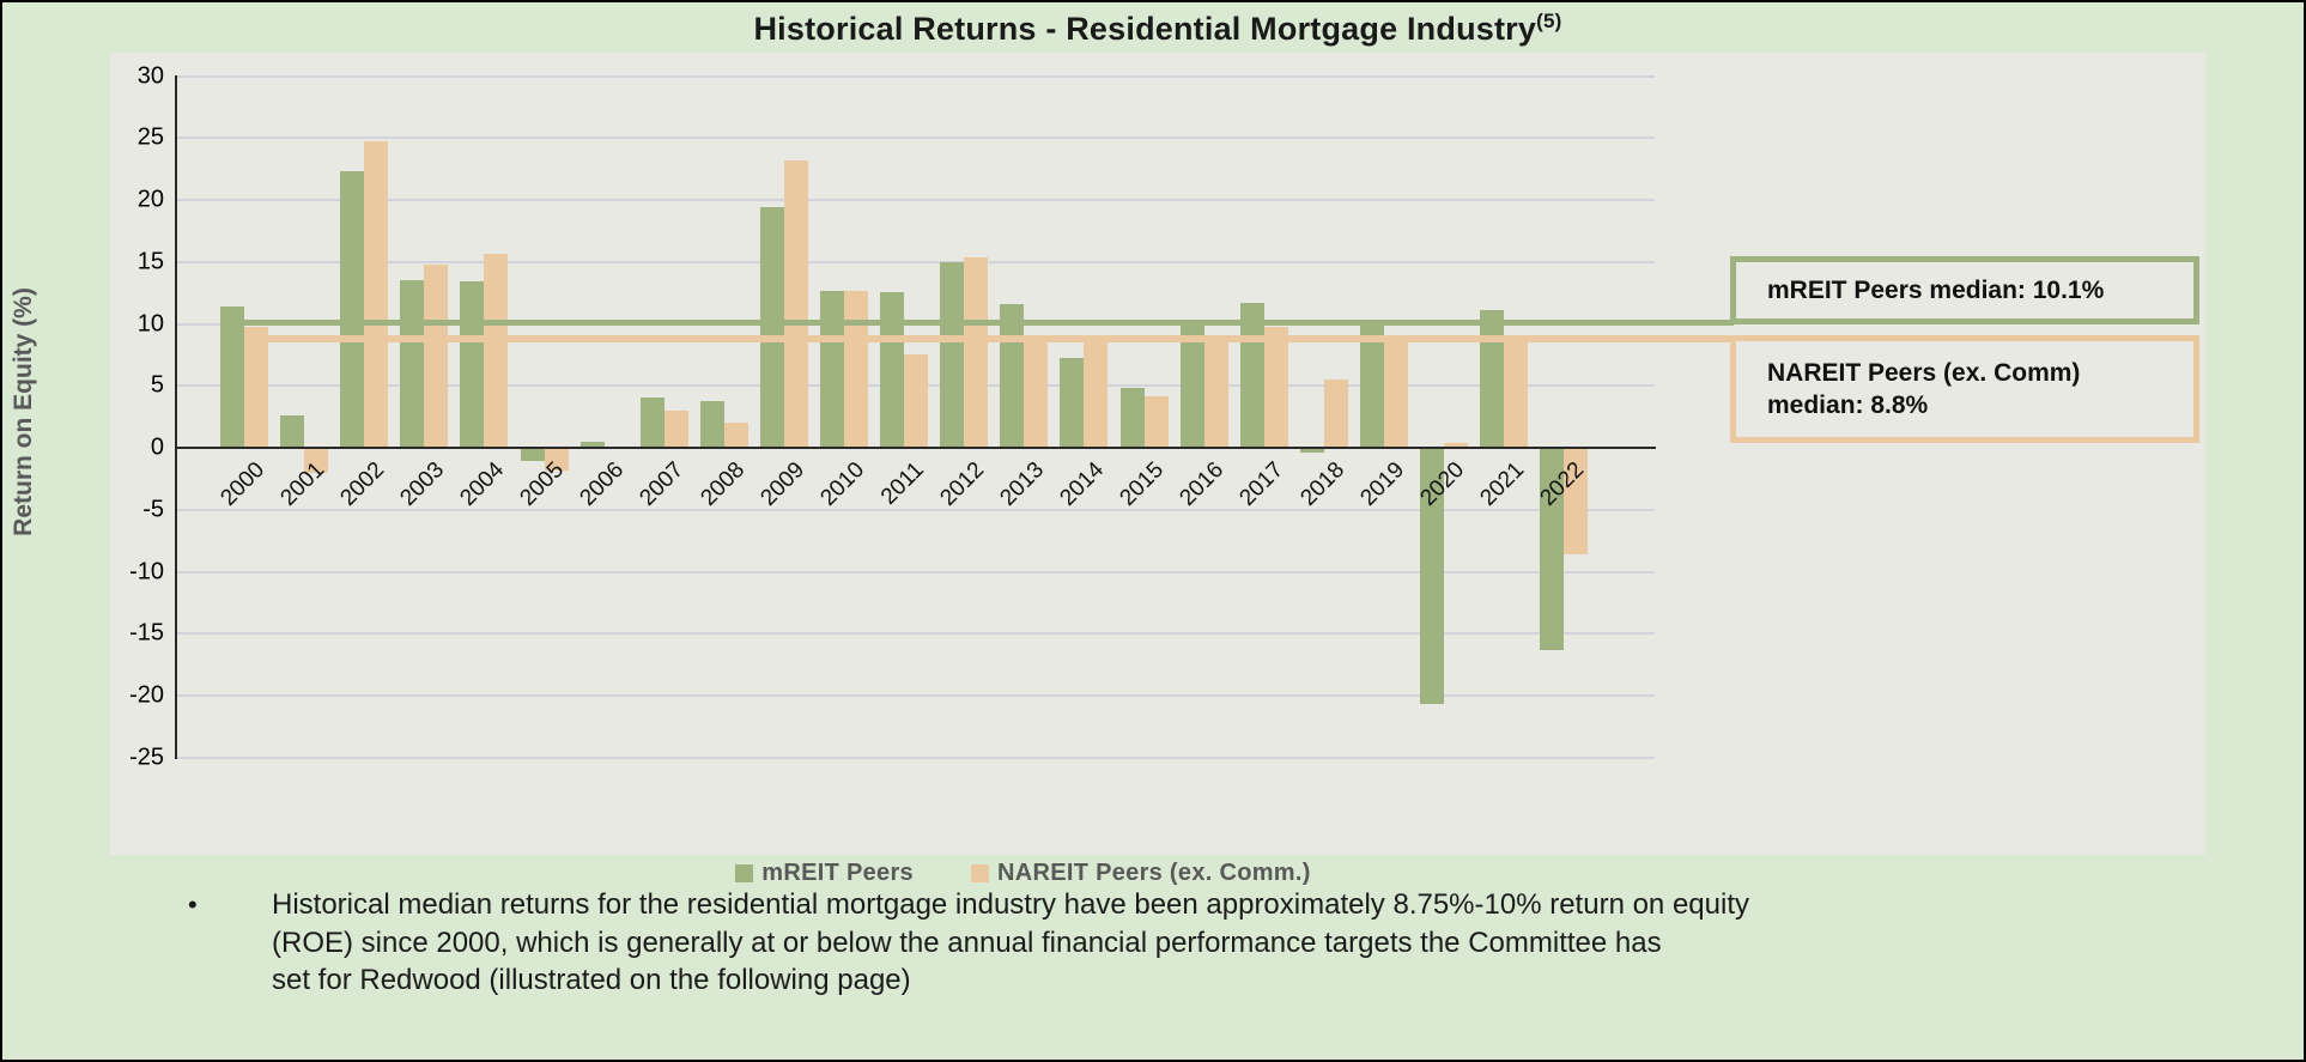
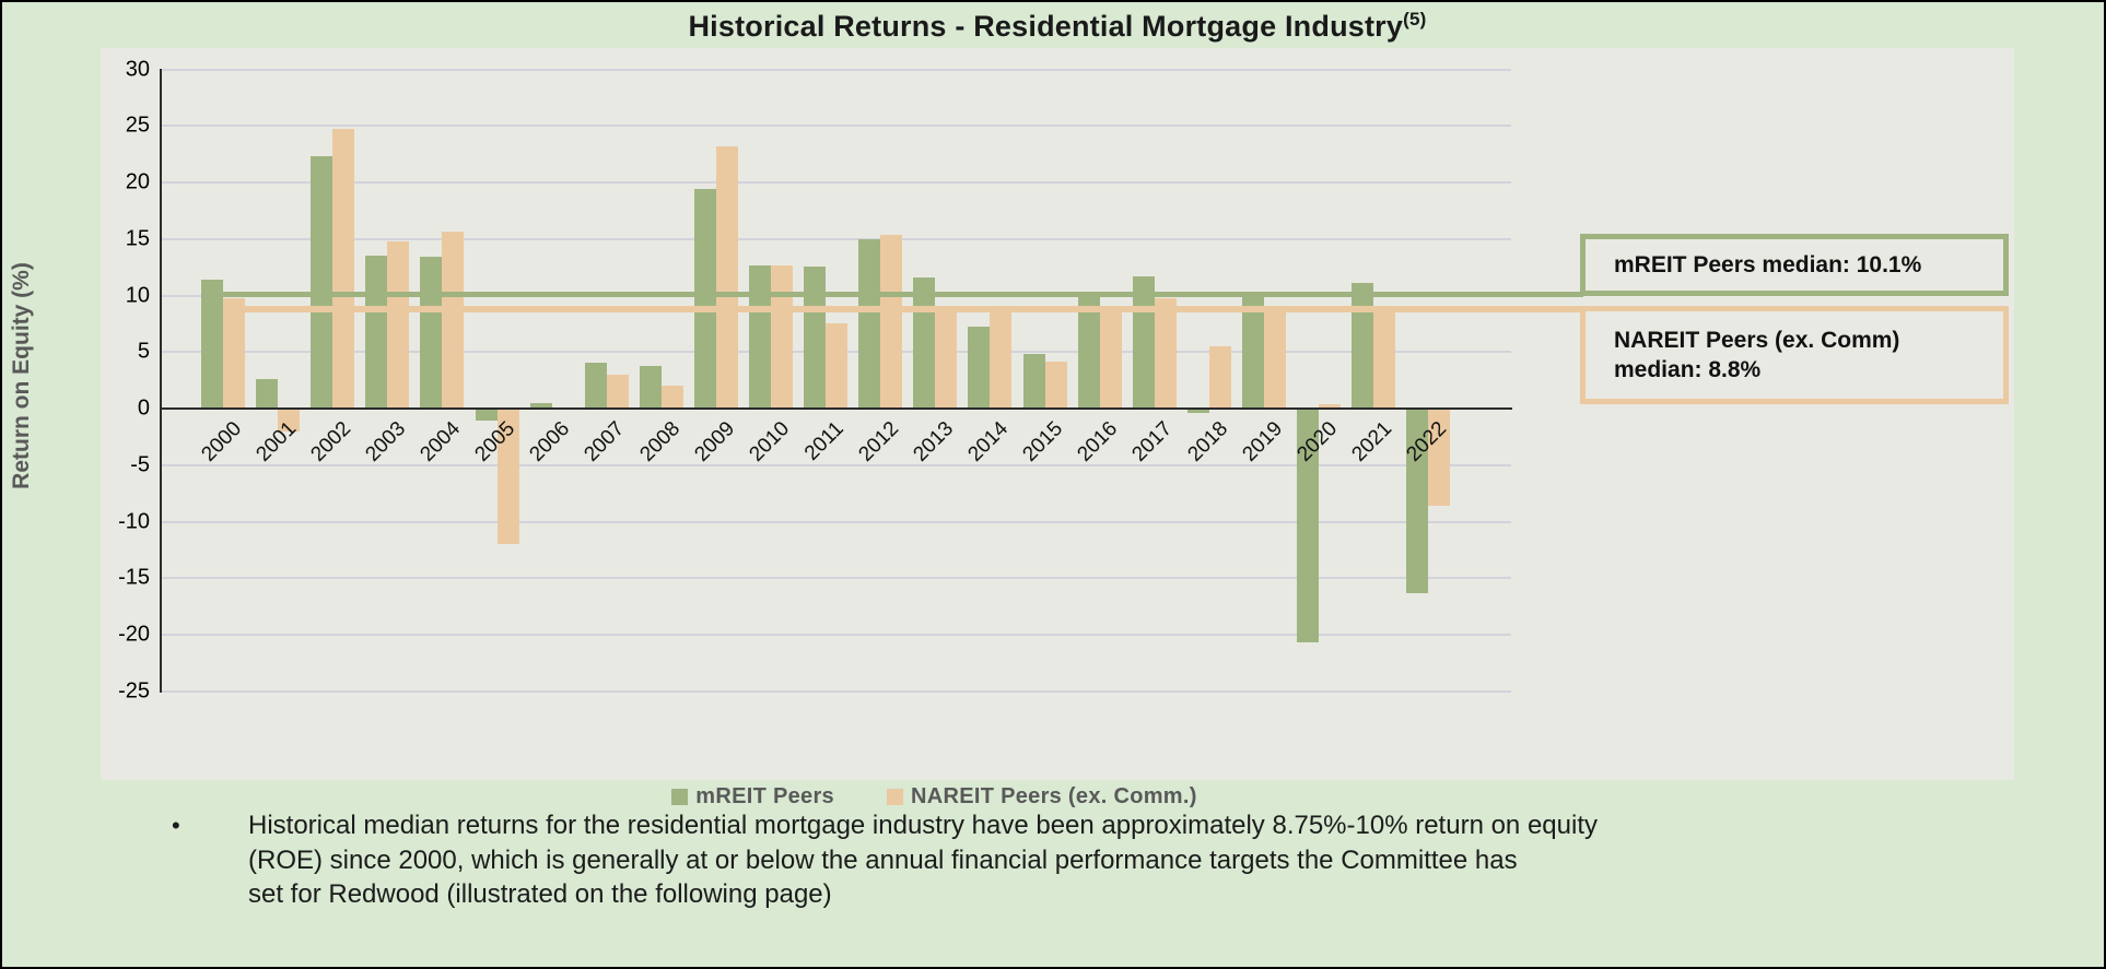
NAREIT Peers (ex. Comm.)/2005: -1.7 -> -11.9
